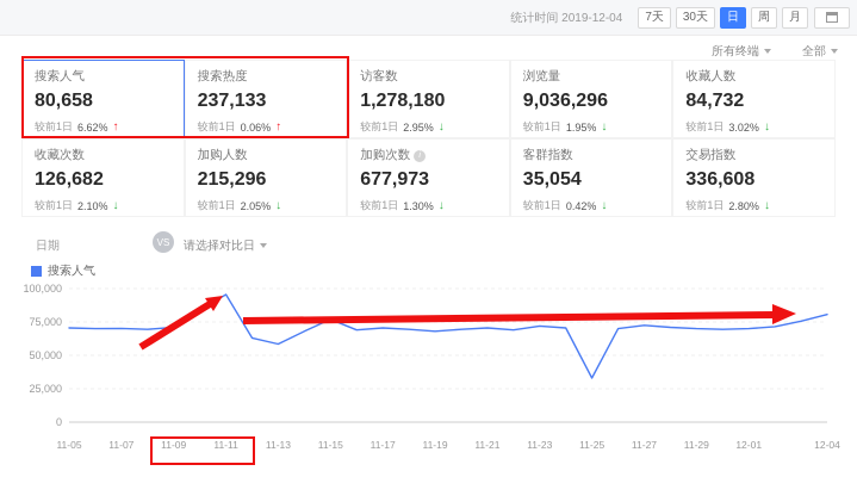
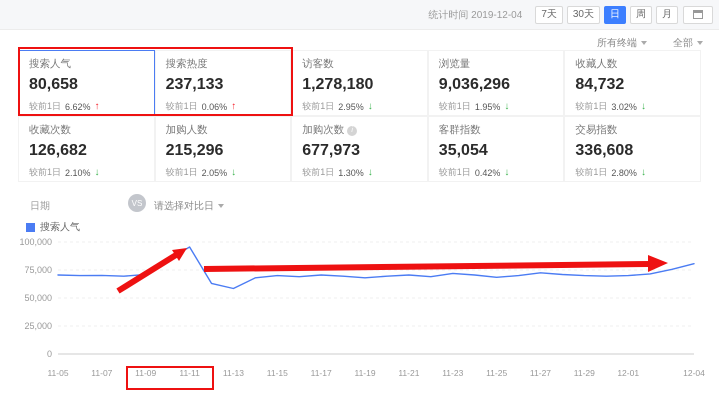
11-15: 77000 -> 70000
11-25: 33000 -> 68000
